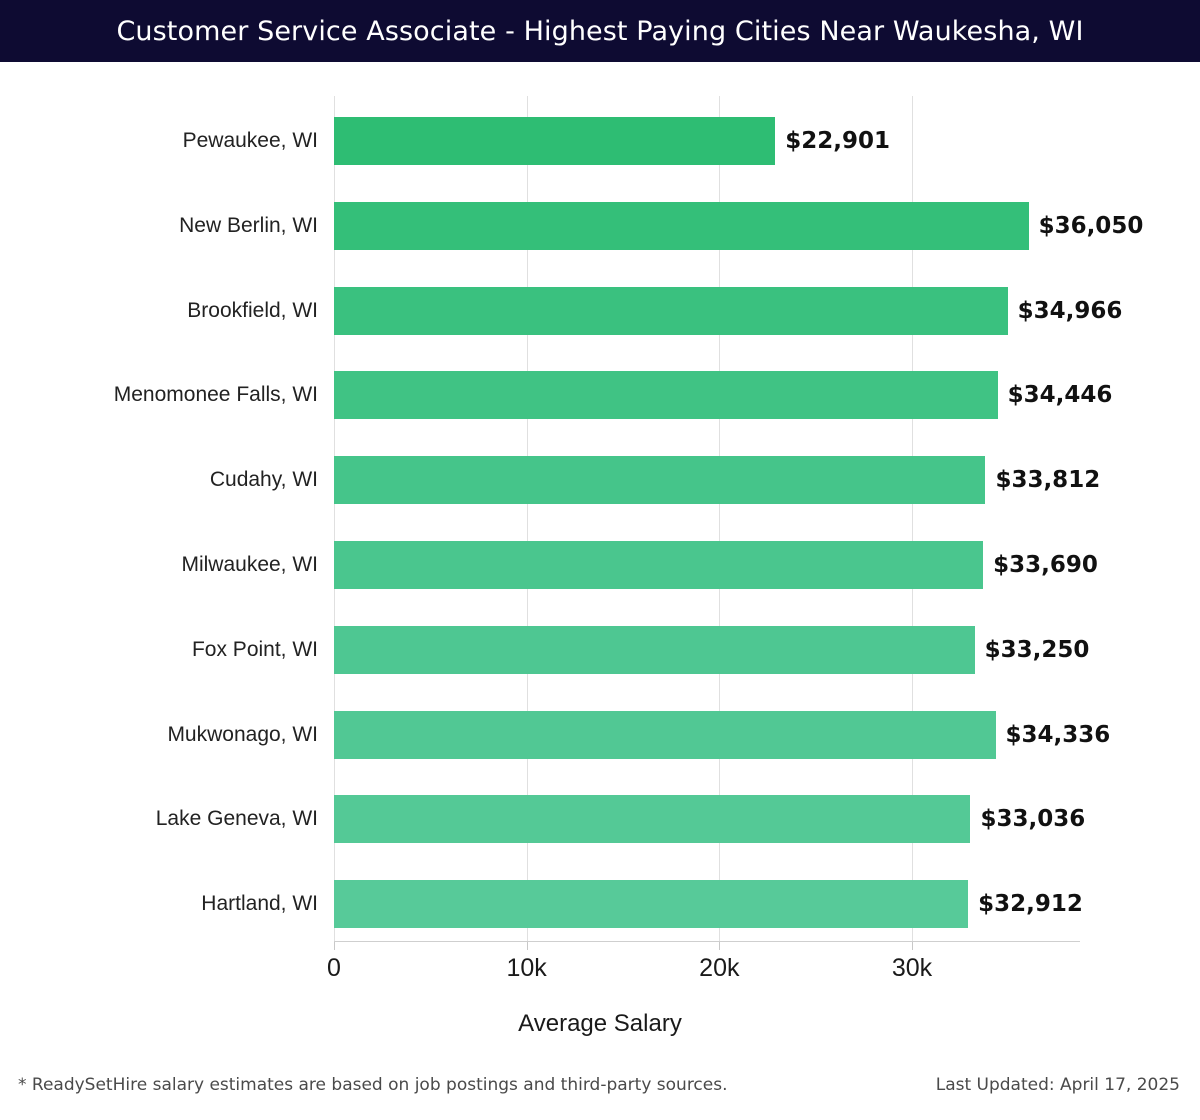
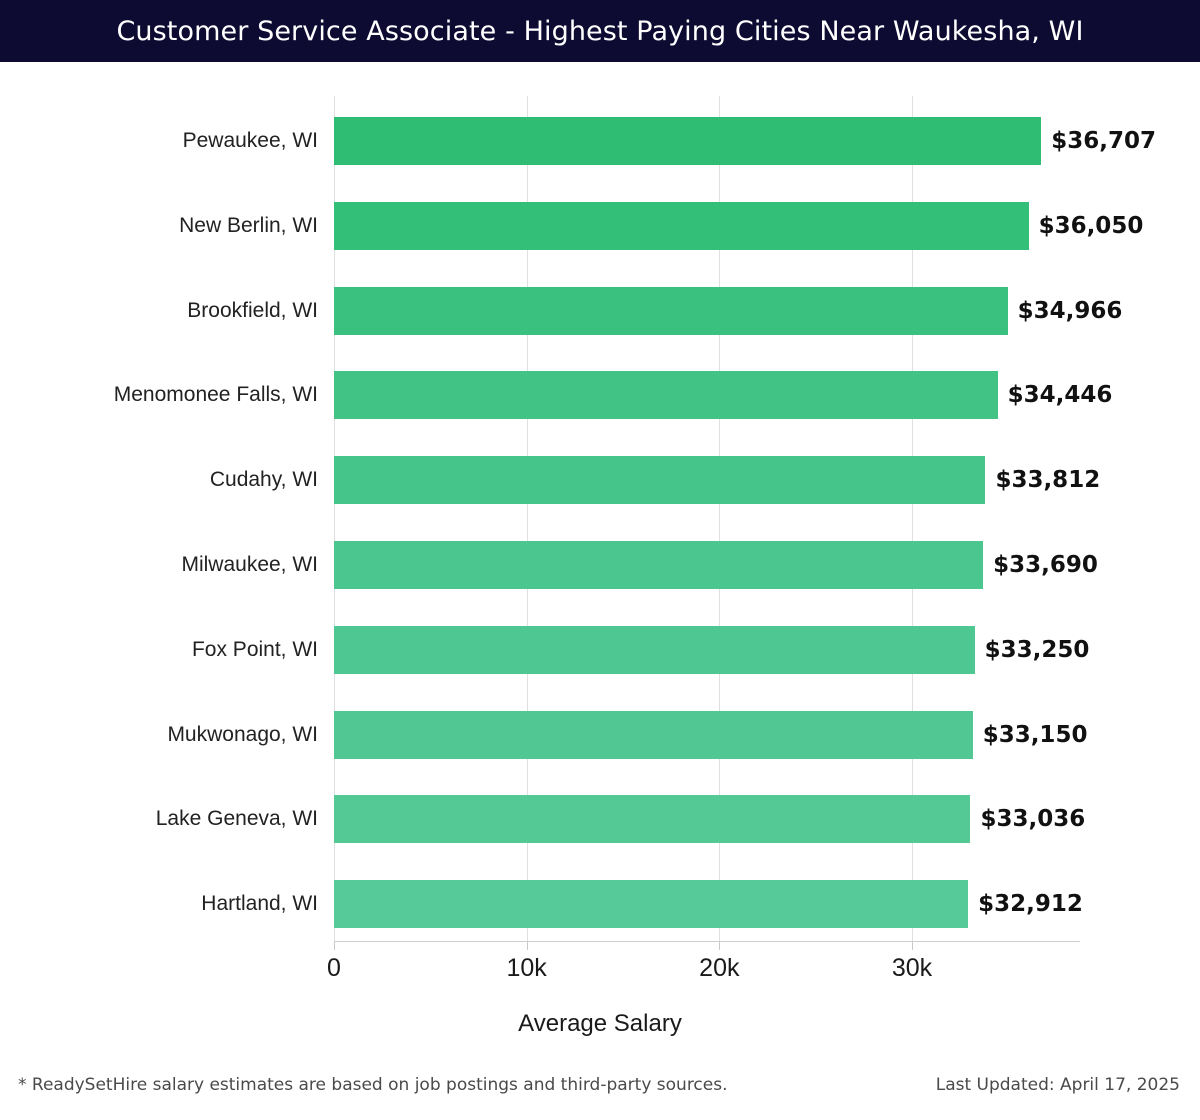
Pewaukee, WI: $22,901 -> $36,707
Mukwonago, WI: $34,336 -> $33,150
